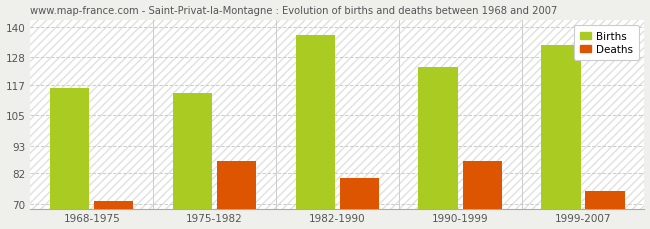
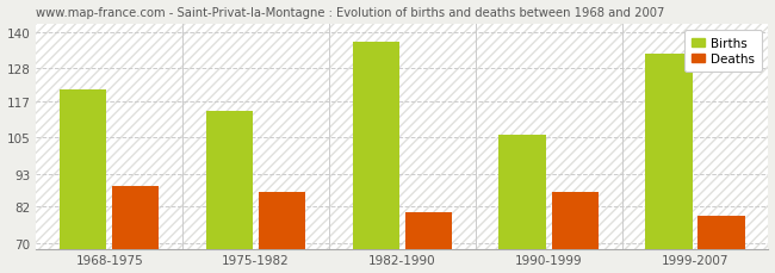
Births/1968-1975: 116 -> 121
Deaths/1968-1975: 71 -> 89
Births/1990-1999: 124 -> 106
Deaths/1999-2007: 75 -> 79
